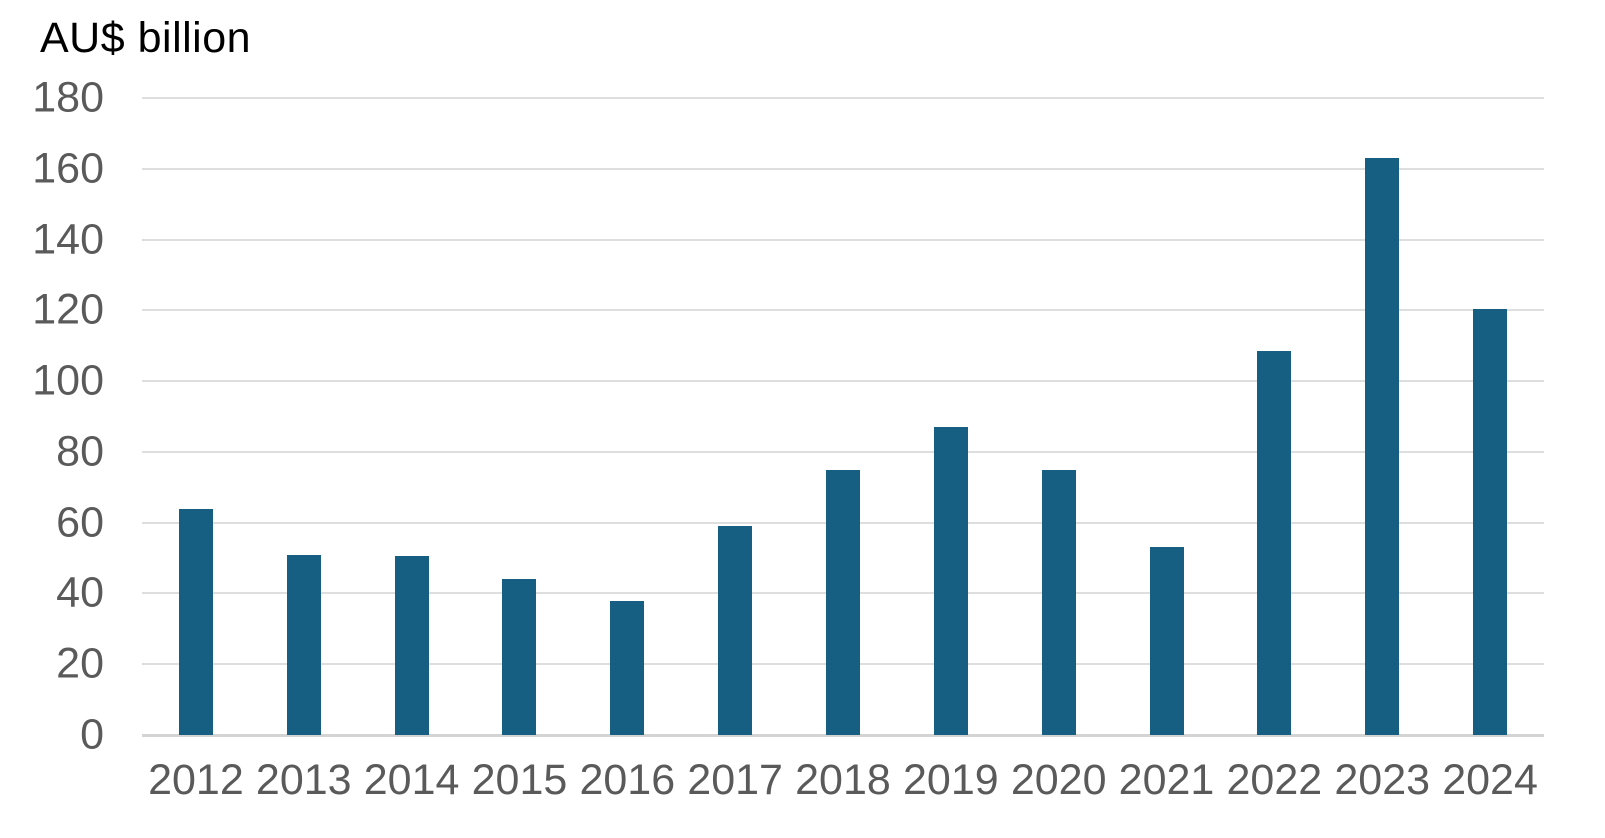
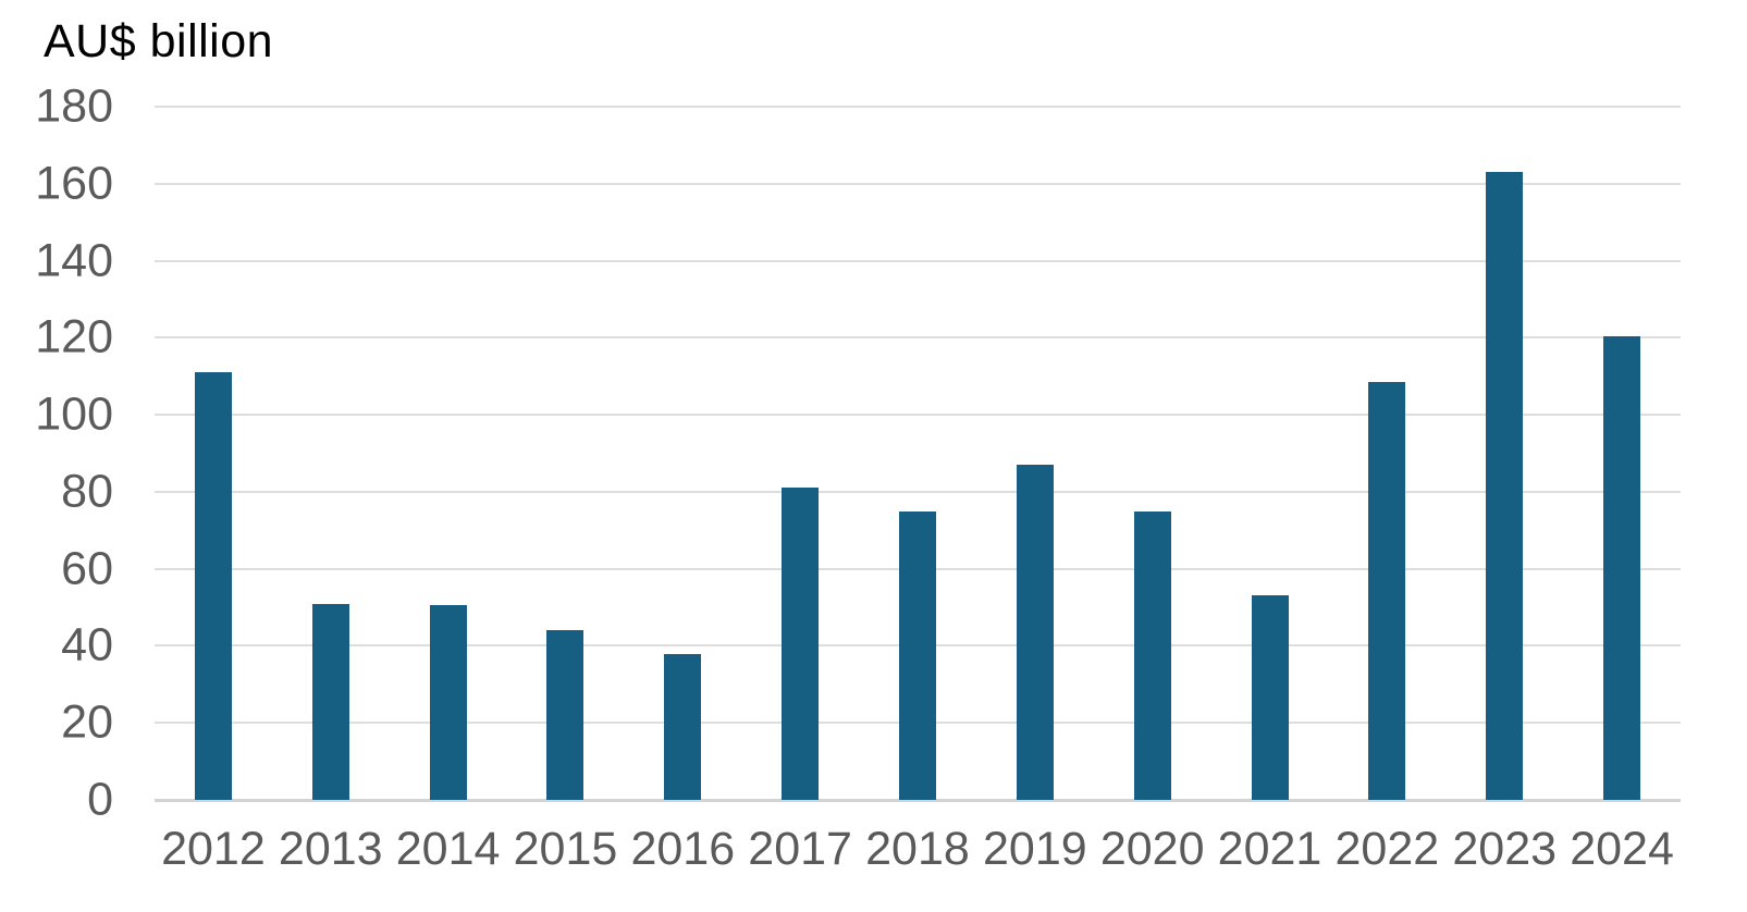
2012: 64 -> 111
2017: 59 -> 81
